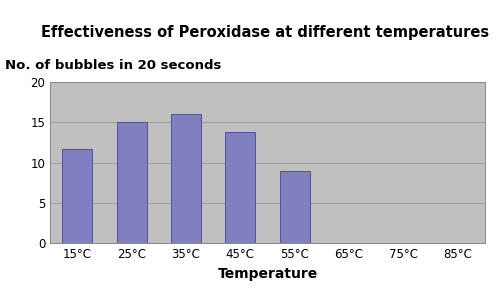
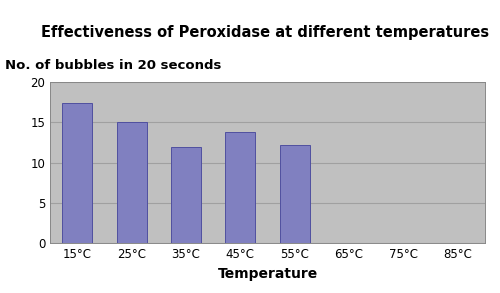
15°C: 11.7 -> 17.4
35°C: 16.0 -> 12.0
55°C: 9.0 -> 12.2
